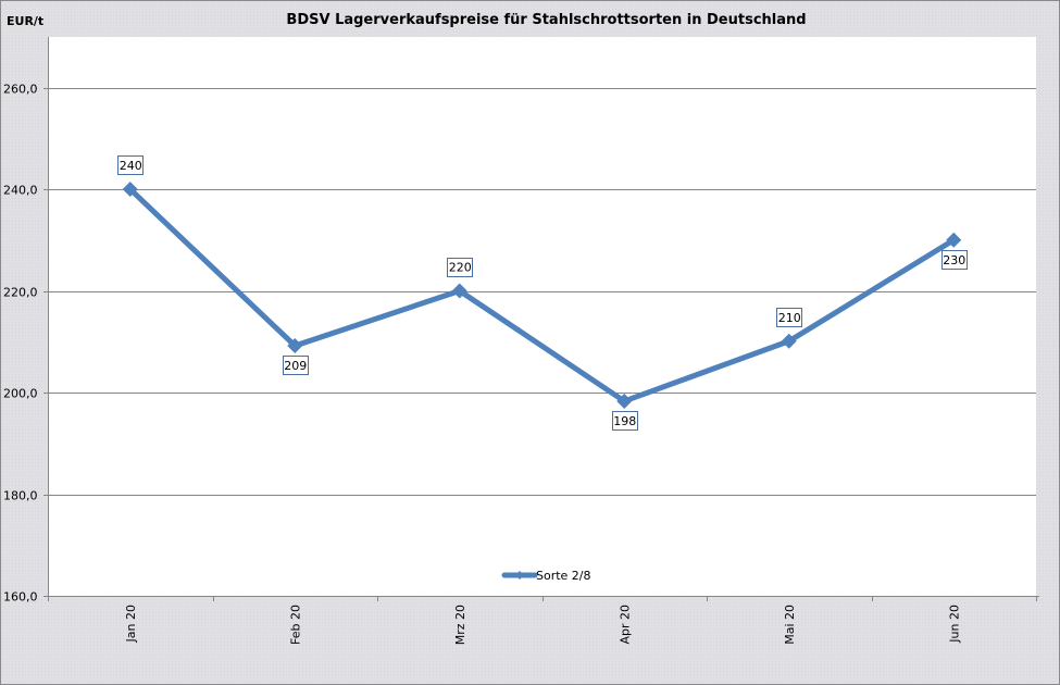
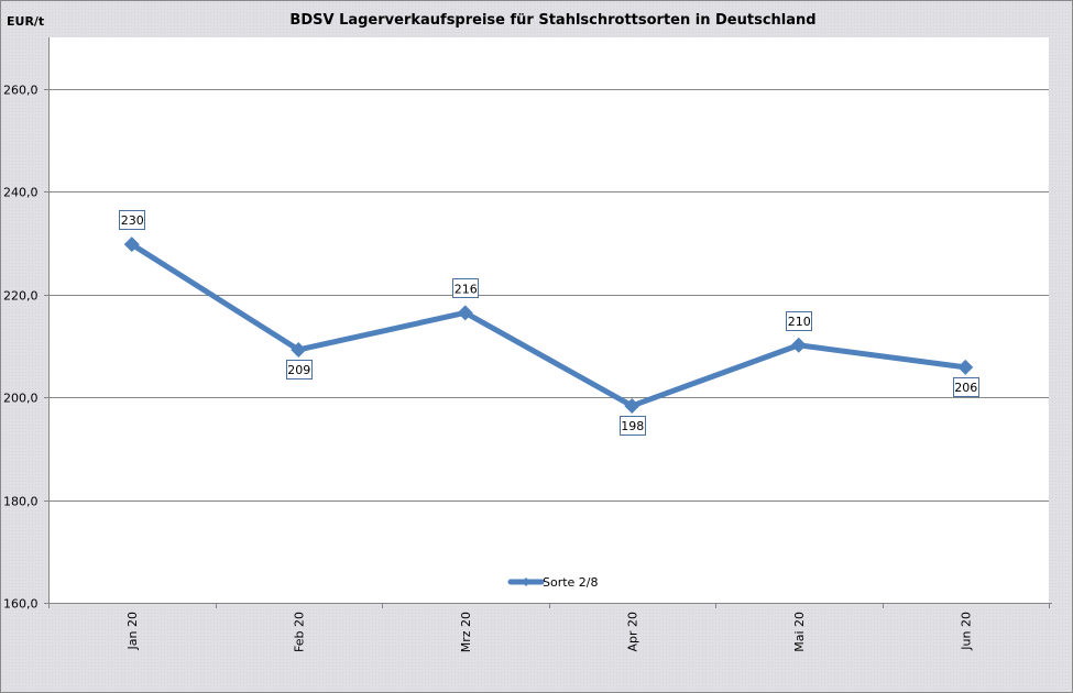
Jan 20: 240 -> 230
Mrz 20: 220 -> 216
Jun 20: 230 -> 206
